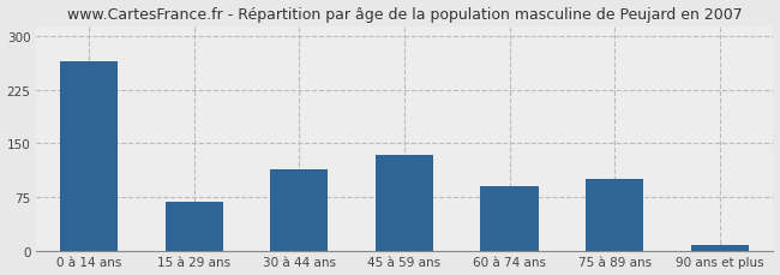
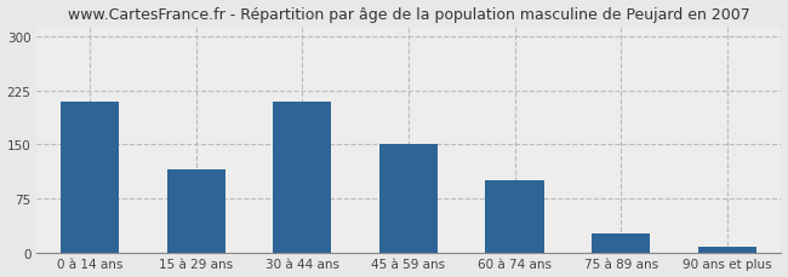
0 à 14 ans: 266 -> 210
15 à 29 ans: 68 -> 115
30 à 44 ans: 114 -> 210
45 à 59 ans: 134 -> 150
60 à 74 ans: 90 -> 100
75 à 89 ans: 100 -> 27
